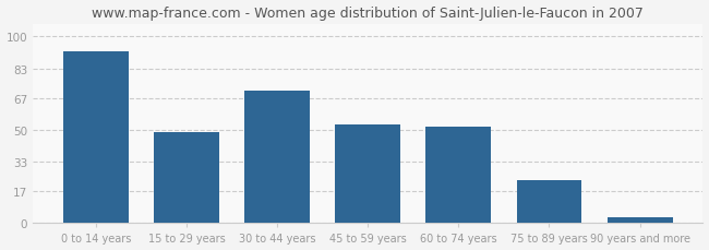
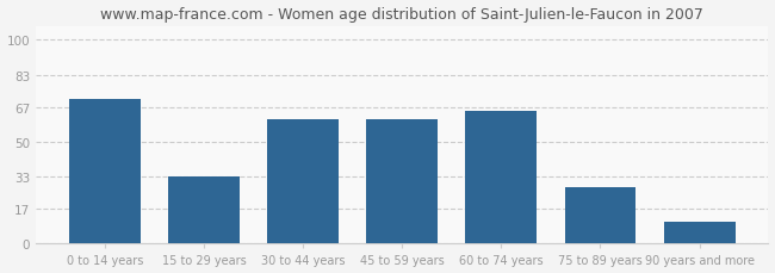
0 to 14 years: 92 -> 71
15 to 29 years: 49 -> 33
30 to 44 years: 71 -> 61
45 to 59 years: 53 -> 61
60 to 74 years: 52 -> 65
75 to 89 years: 23 -> 28
90 years and more: 3 -> 11
